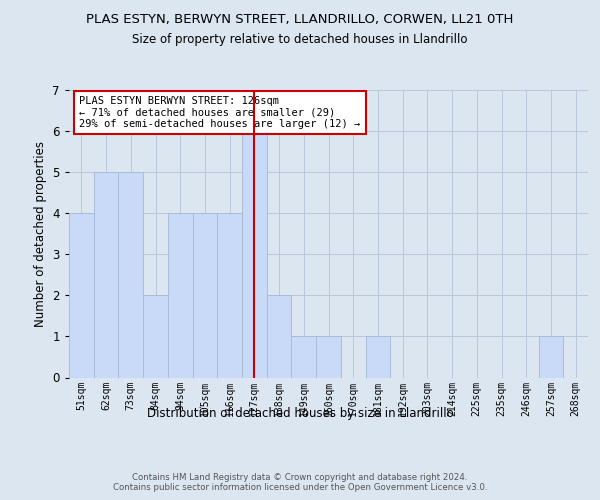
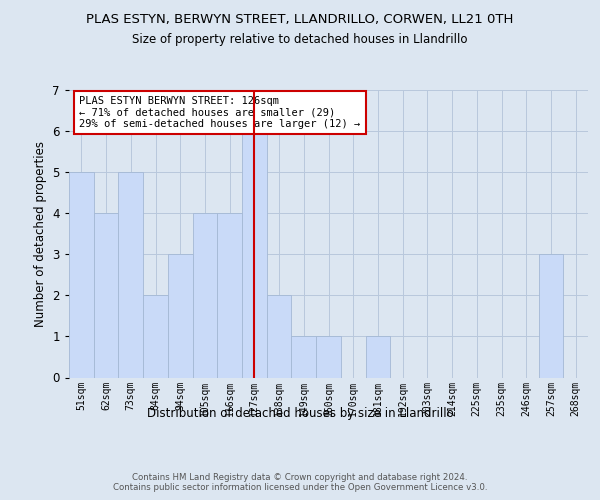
51sqm: 4 -> 5
62sqm: 5 -> 4
94sqm: 4 -> 3
257sqm: 1 -> 3
